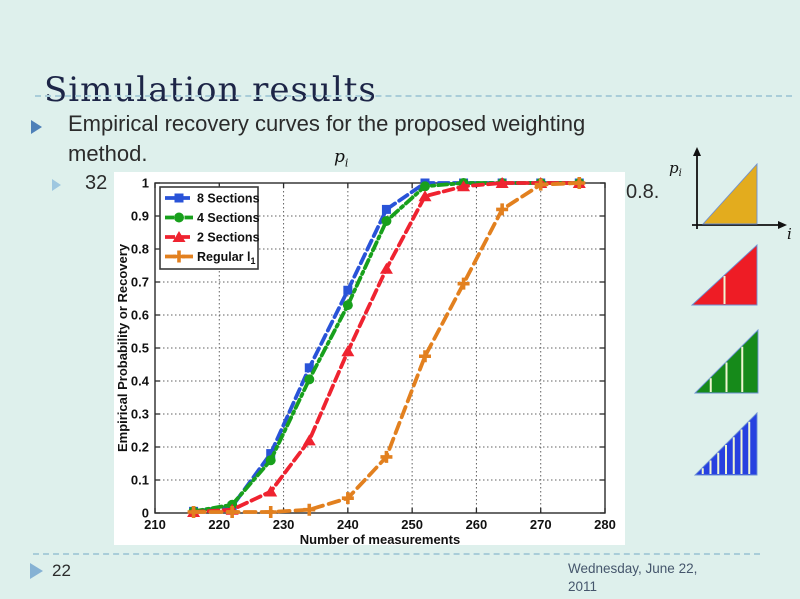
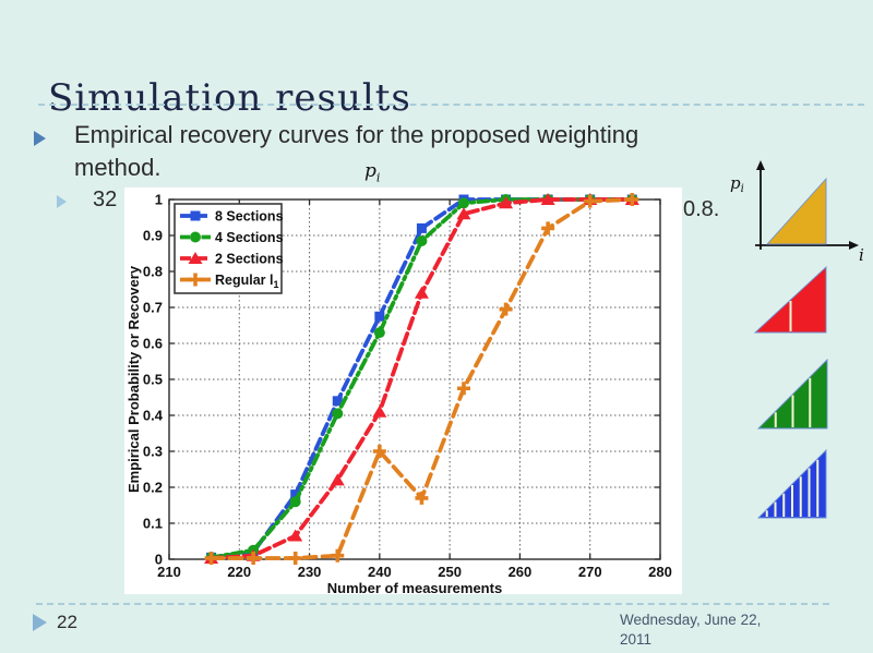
2 Sections/240: 0.49 -> 0.41
Regular l/240: 0.04 -> 0.30
